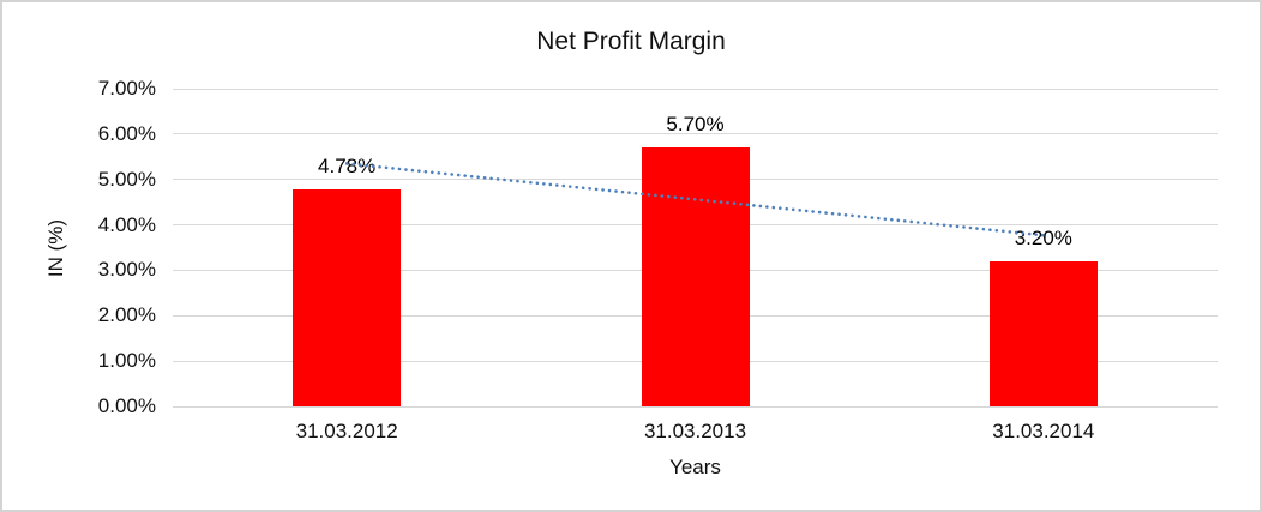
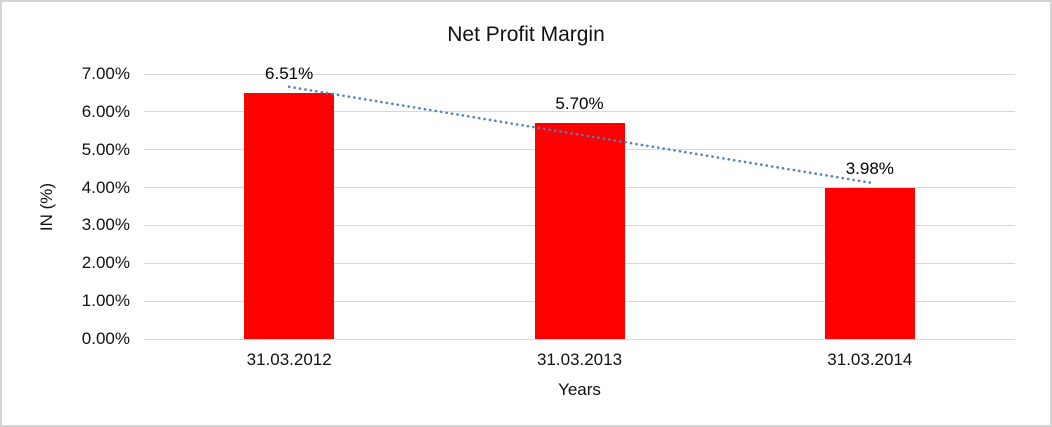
31.03.2012: 4.78% -> 6.51%
31.03.2014: 3.20% -> 3.98%
